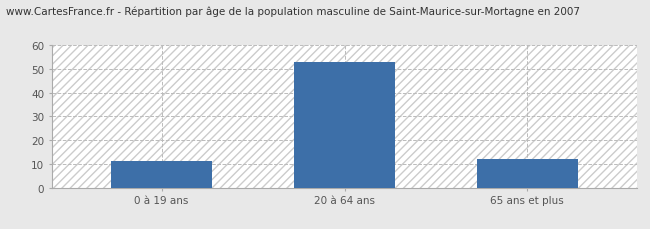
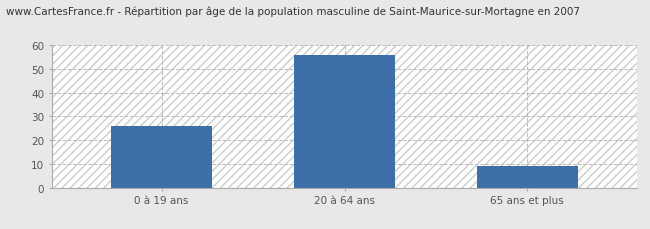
0 à 19 ans: 11 -> 26
20 à 64 ans: 53 -> 56
65 ans et plus: 12 -> 9
